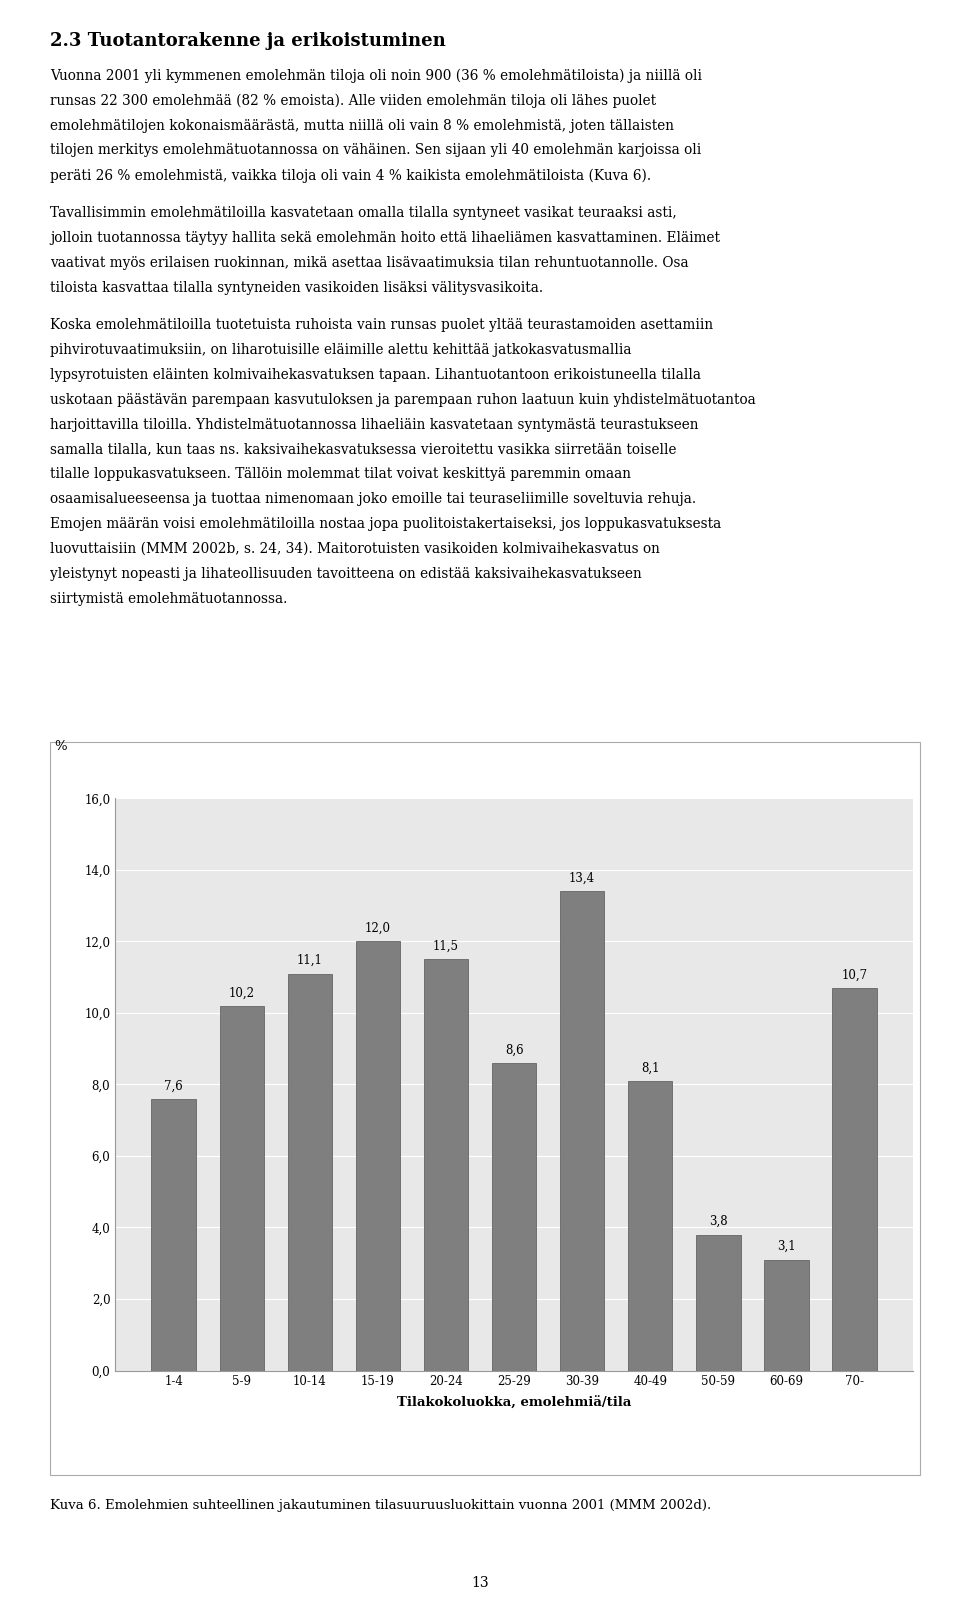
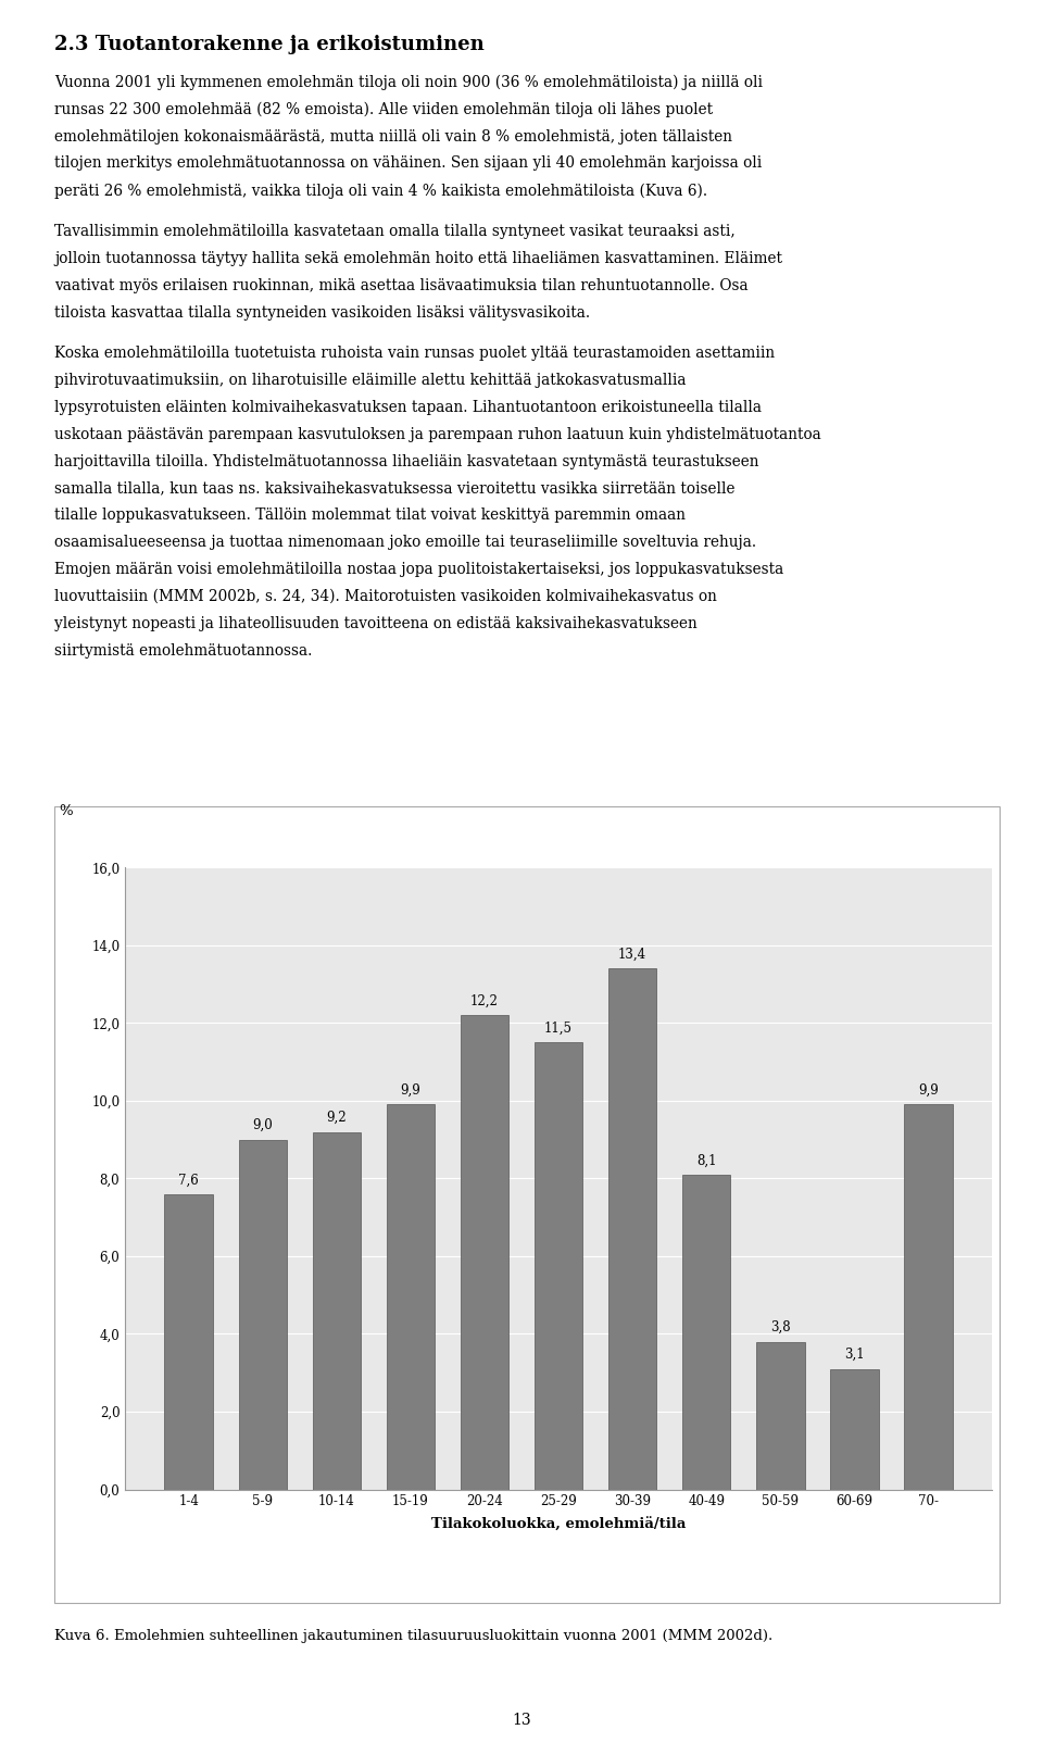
5-9: 10,2 -> 9,0
10-14: 11,1 -> 9,2
15-19: 12,0 -> 9,9
20-24: 11,5 -> 12,2
25-29: 8,6 -> 11,5
70-: 10,7 -> 9,9
